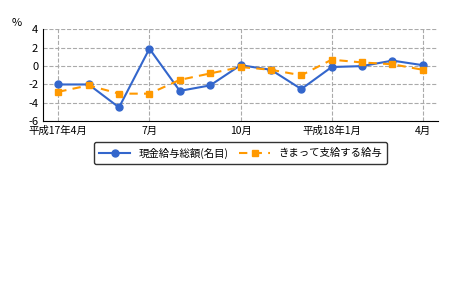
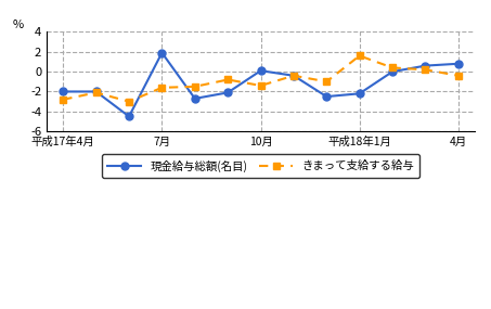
きまって支給する給与/7月: -3.0 -> -1.6
きまって支給する給与/10月: -0.1 -> -1.4
現金給与総額(名目)/平成18年1月: -0.1 -> -2.2
きまって支給する給与/平成18年1月: 0.7 -> 1.6
現金給与総額(名目)/4月: 0.1 -> 0.8
